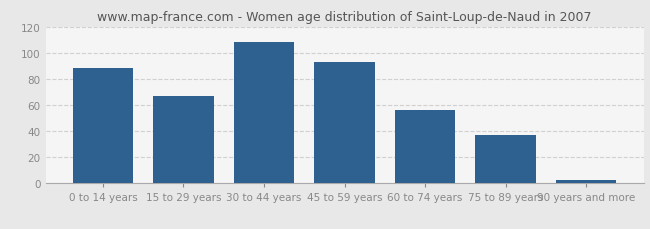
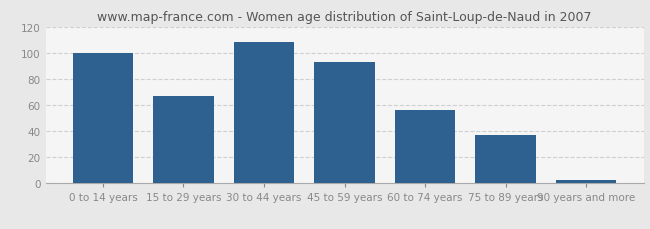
0 to 14 years: 88 -> 100
